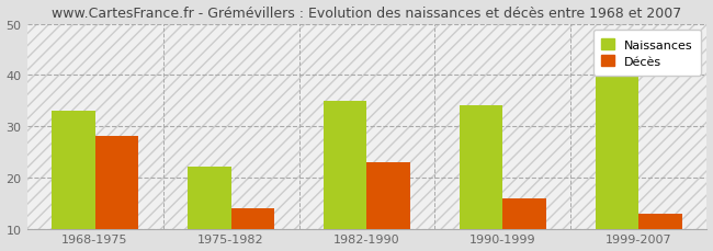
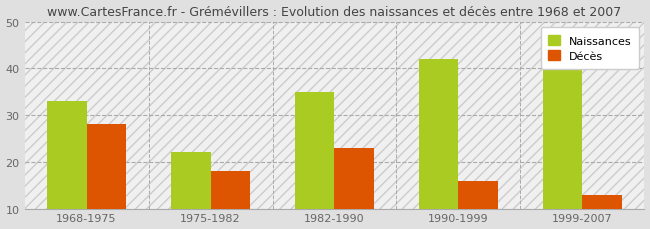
Décès/1975-1982: 14 -> 18
Naissances/1990-1999: 34 -> 42
